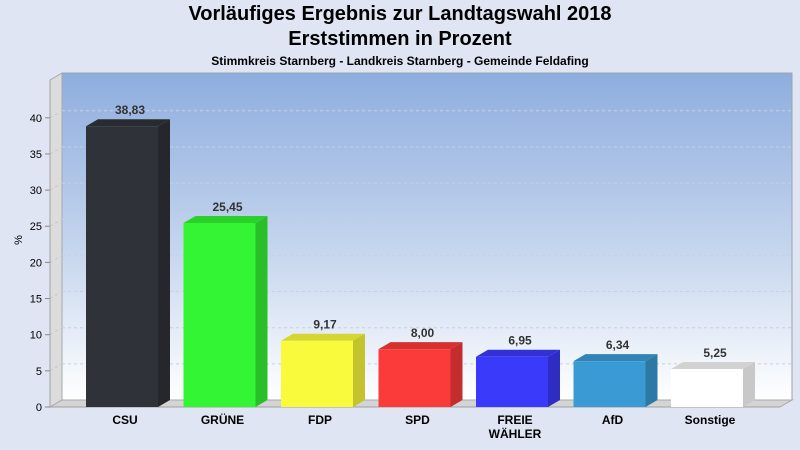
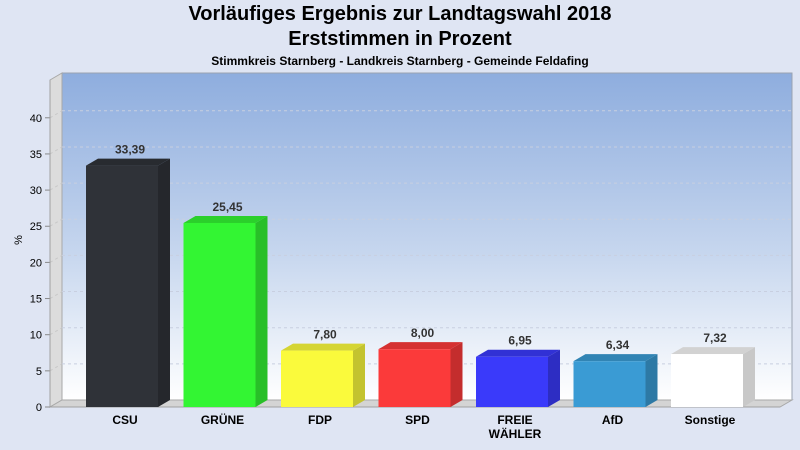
CSU: 38,83 -> 33,39
FDP: 9,17 -> 7,80
Sonstige: 5,25 -> 7,32
